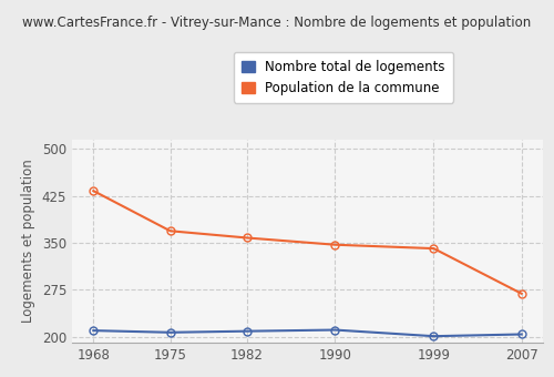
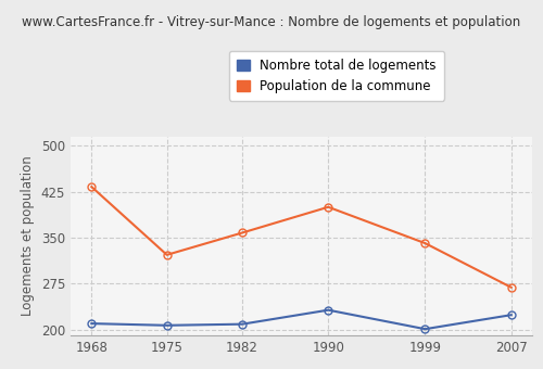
Population de la commune/1975: 369 -> 322
Nombre total de logements/1990: 211 -> 232
Population de la commune/1990: 347 -> 400
Nombre total de logements/2007: 204 -> 224
